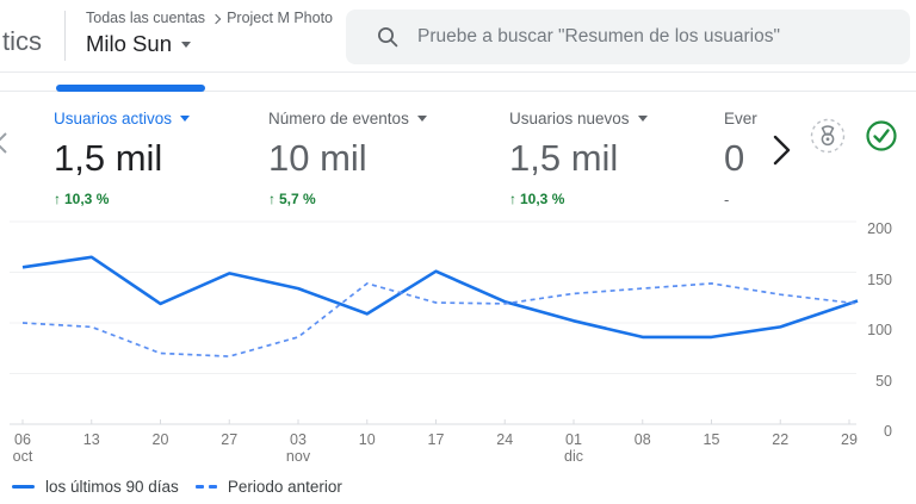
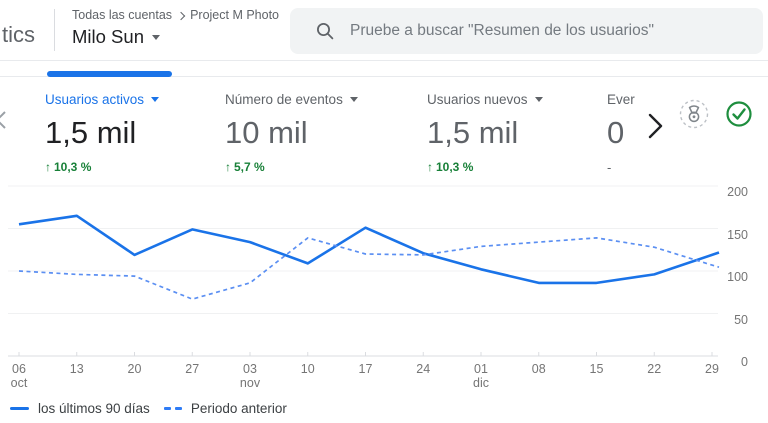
Periodo anterior/20: 70 -> 90
Periodo anterior/29: 120 -> 110
